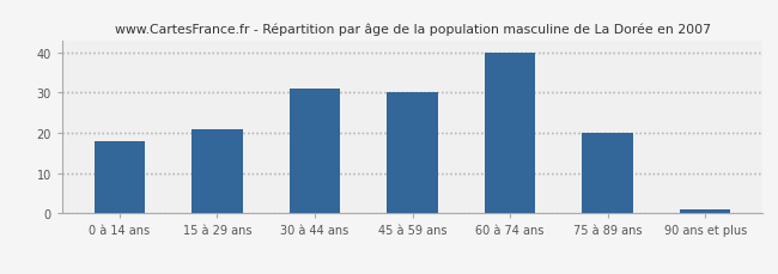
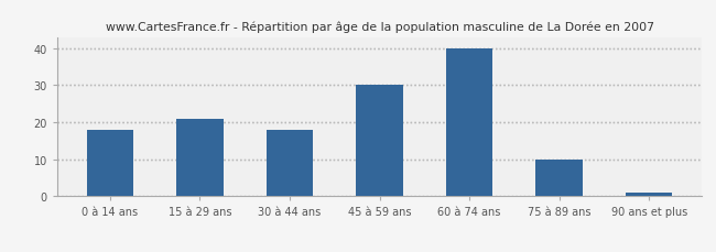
30 à 44 ans: 31 -> 18
75 à 89 ans: 20 -> 10
